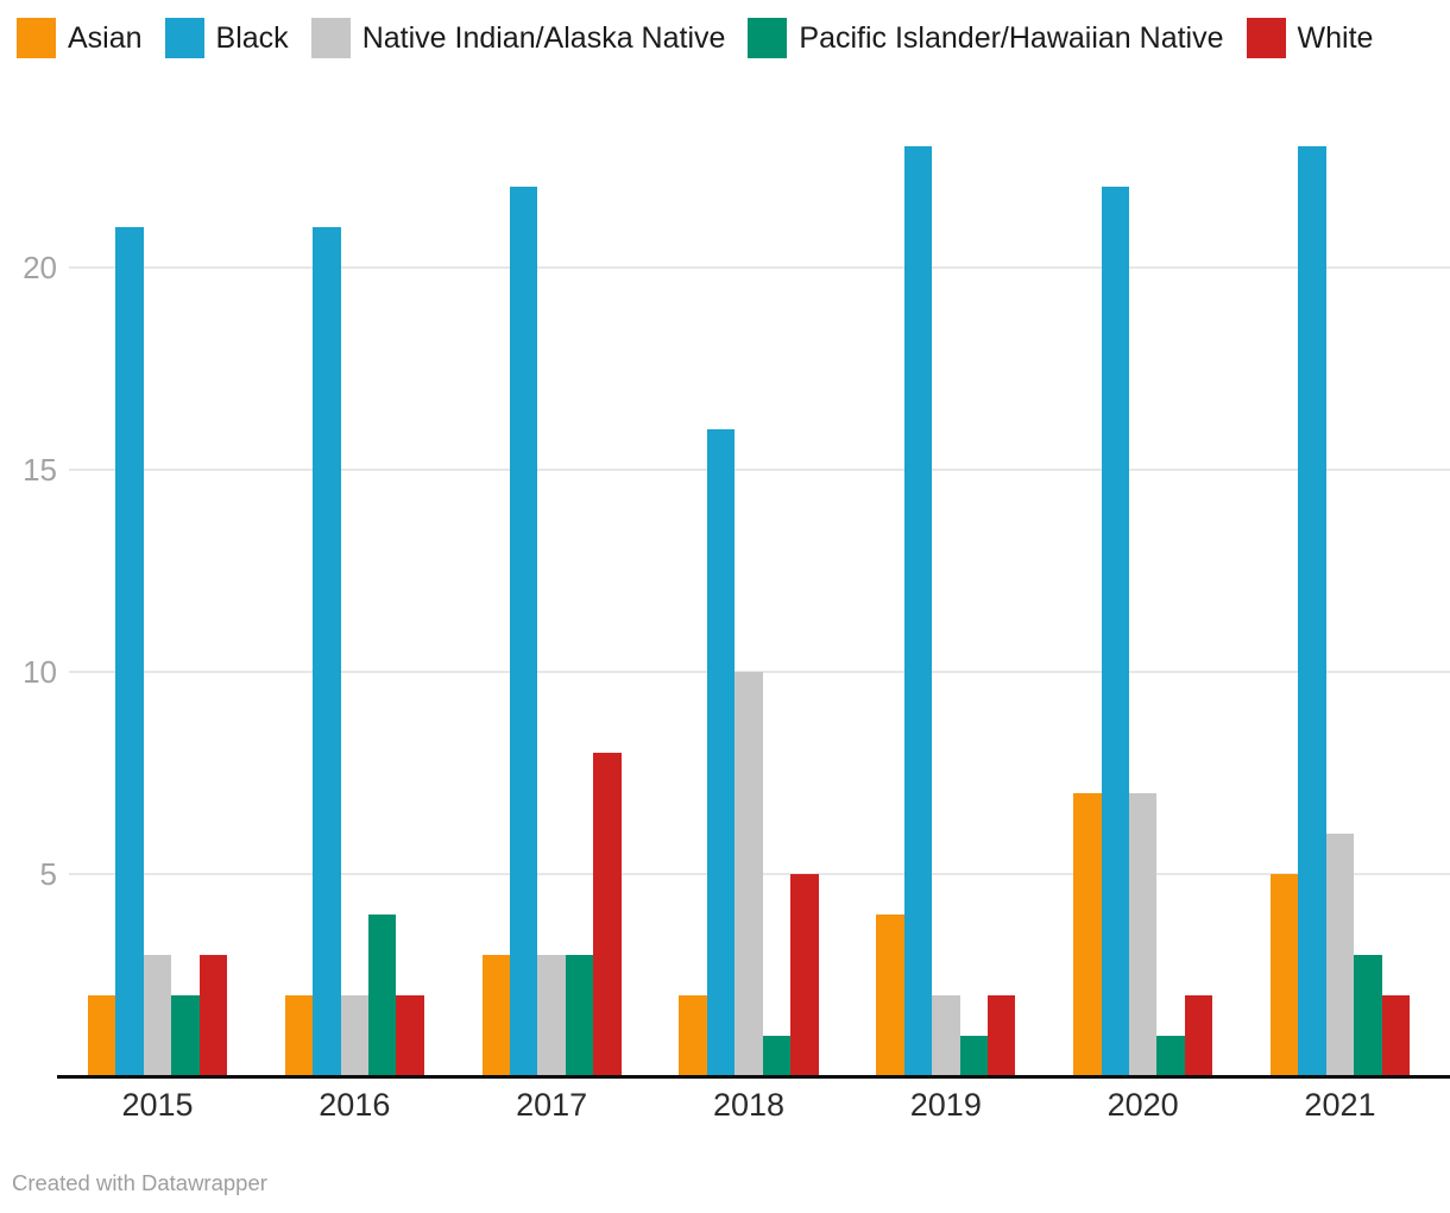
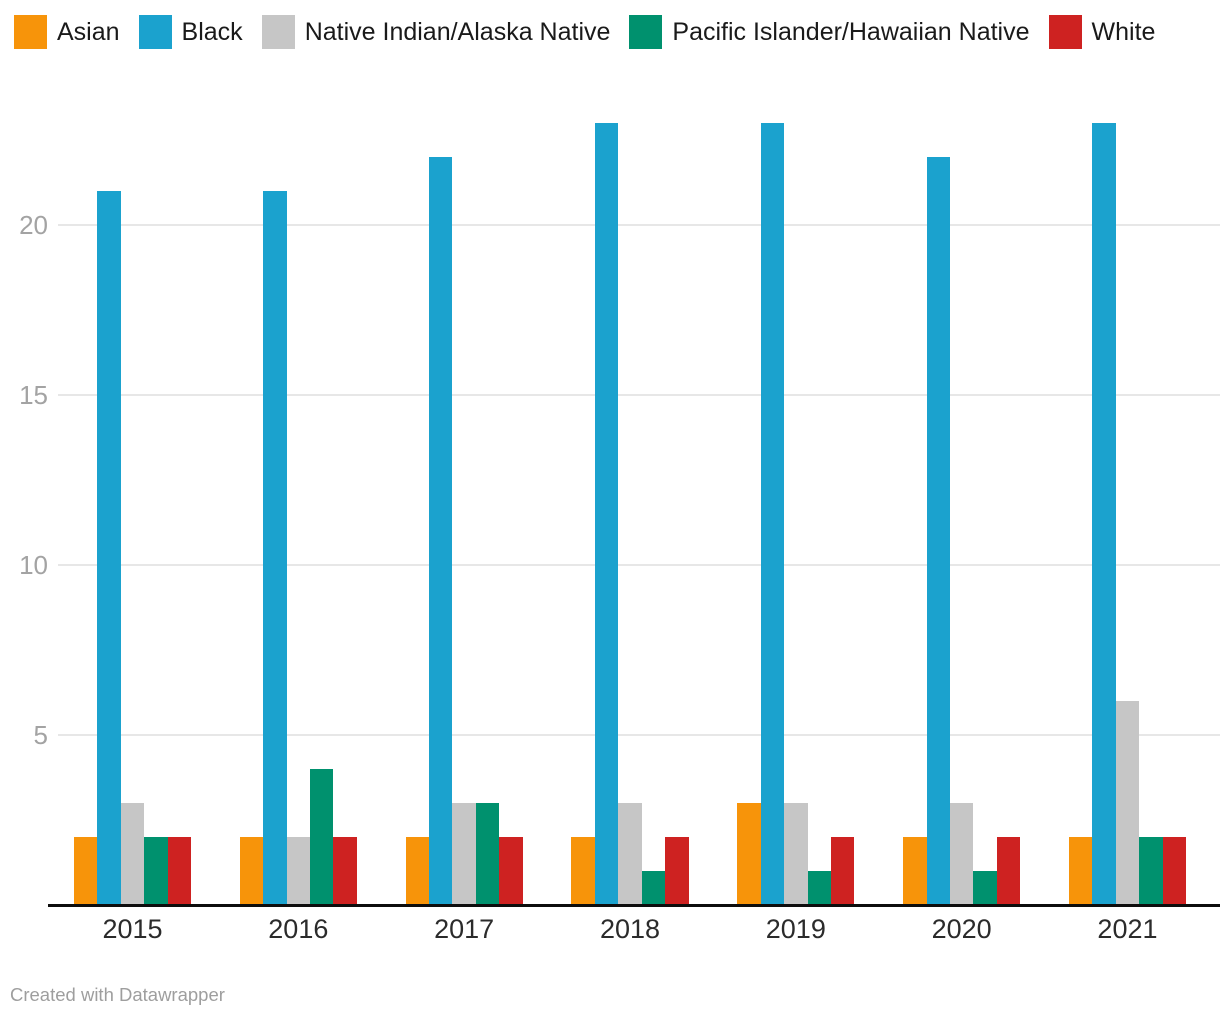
White/2015: 3 -> 2
Asian/2017: 3 -> 2
White/2017: 8 -> 2
Black/2018: 16 -> 23
Native Indian/Alaska Native/2018: 10 -> 3
White/2018: 5 -> 2
Asian/2019: 4 -> 3
Native Indian/Alaska Native/2019: 2 -> 3
Asian/2020: 7 -> 2
Native Indian/Alaska Native/2020: 7 -> 3
Asian/2021: 5 -> 2
Pacific Islander/Hawaiian Native/2021: 3 -> 2
